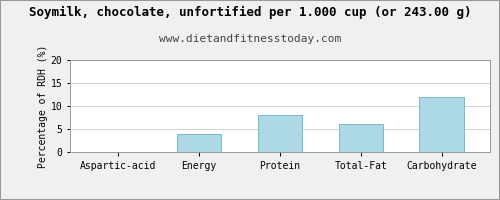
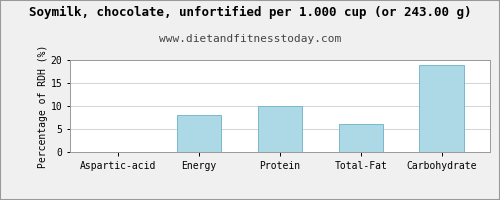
Energy: 4 -> 8
Protein: 8 -> 10
Carbohydrate: 12 -> 19
